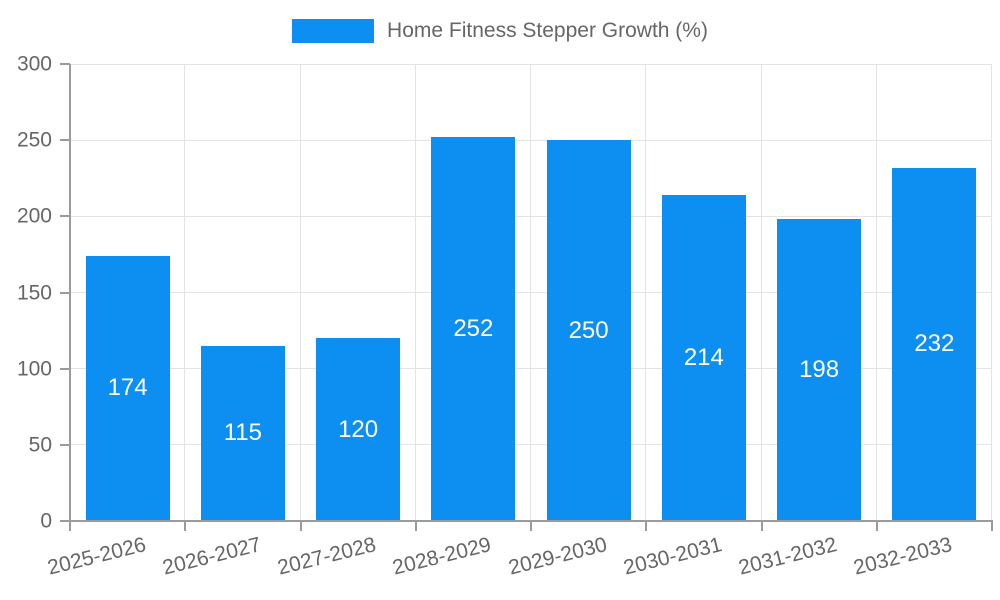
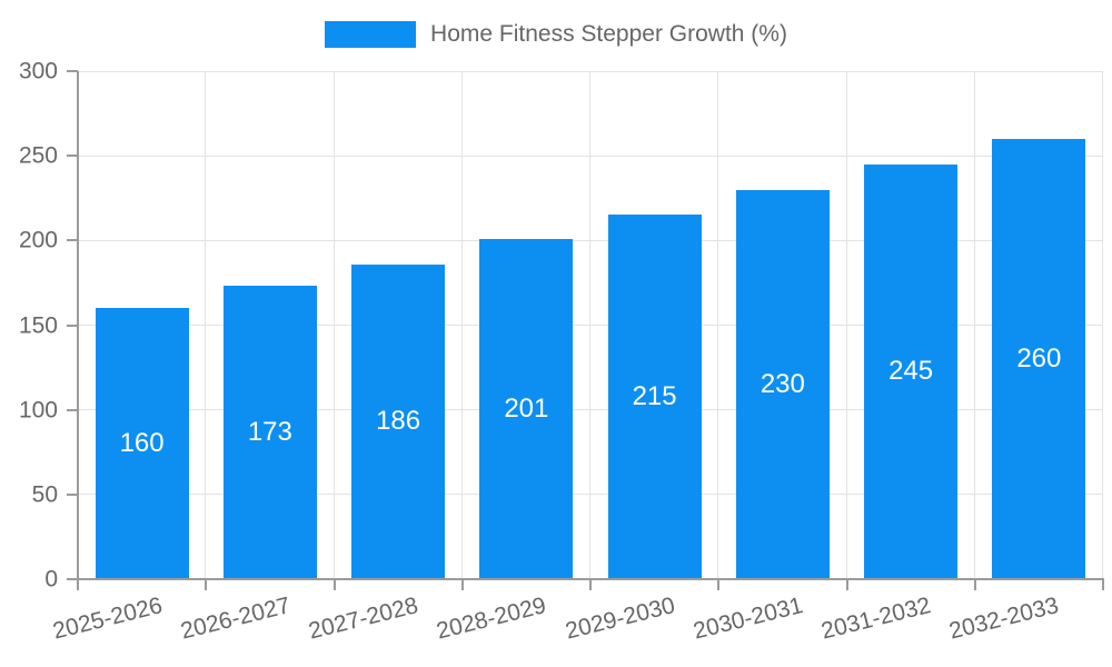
2025-2026: 174 -> 160
2026-2027: 115 -> 173
2027-2028: 120 -> 186
2028-2029: 252 -> 201
2029-2030: 250 -> 215
2030-2031: 214 -> 230
2031-2032: 198 -> 245
2032-2033: 232 -> 260
